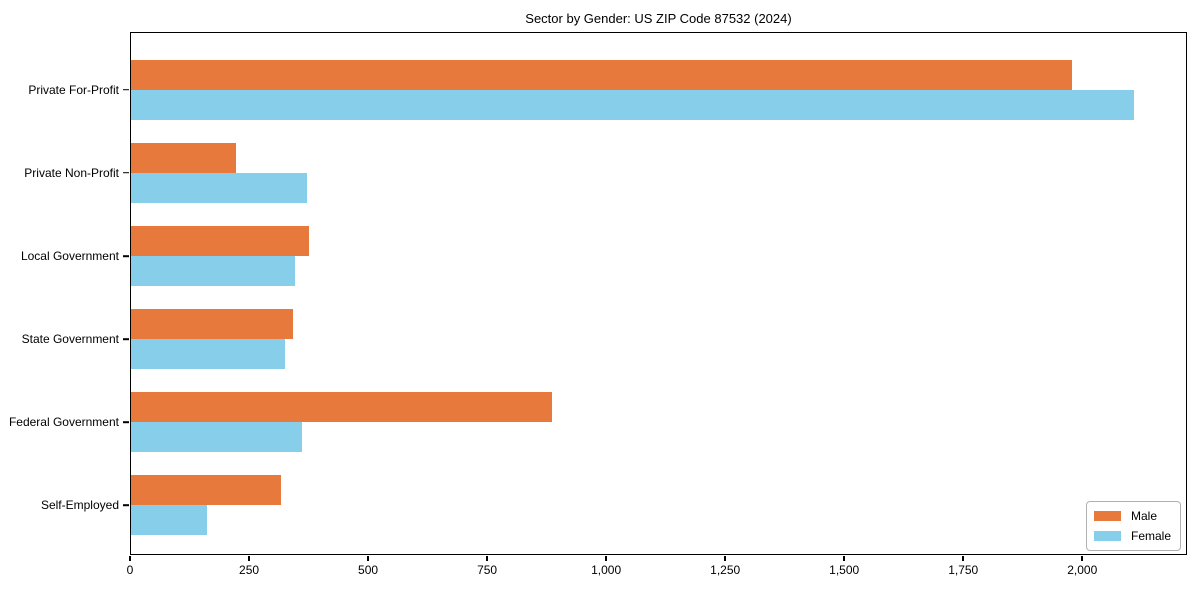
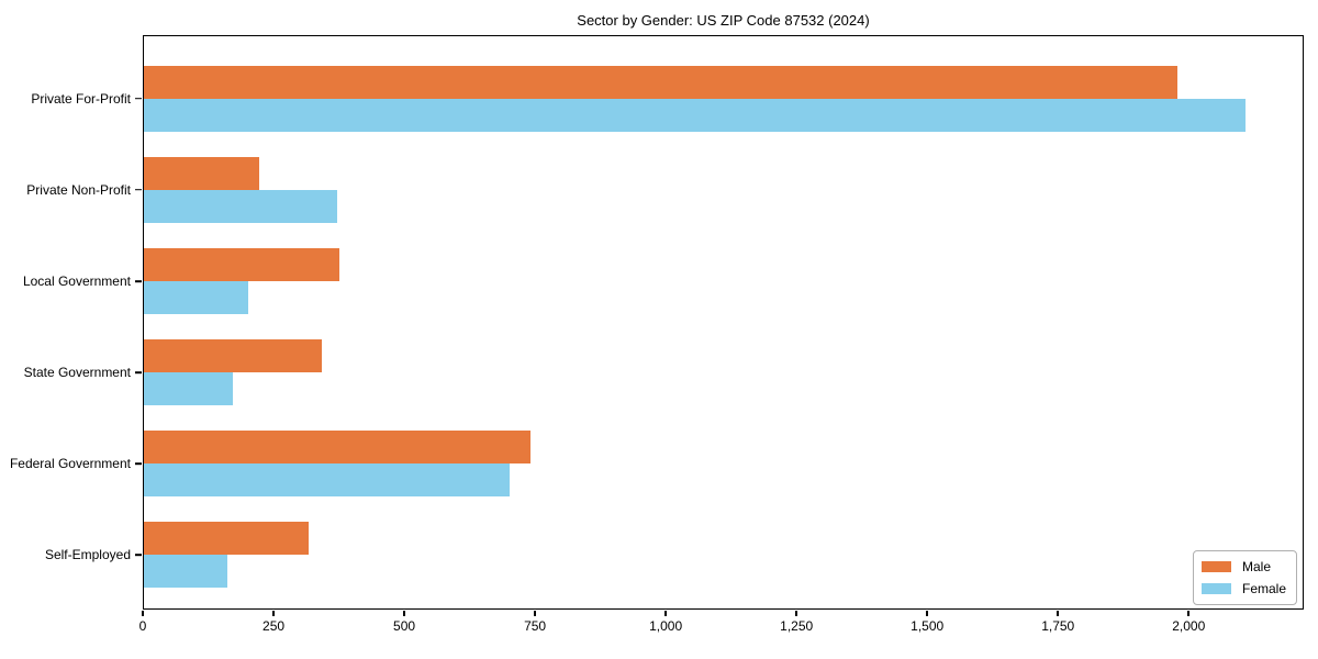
Female/Local Government: 340 -> 200
Female/State Government: 320 -> 170
Male/Federal Government: 880 -> 740
Female/Federal Government: 360 -> 700
